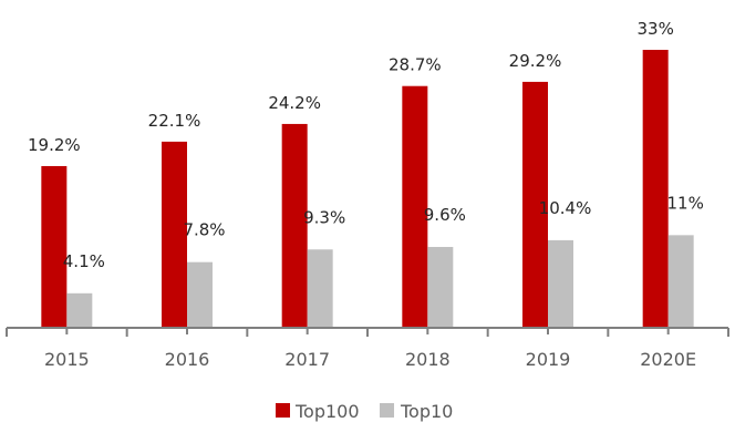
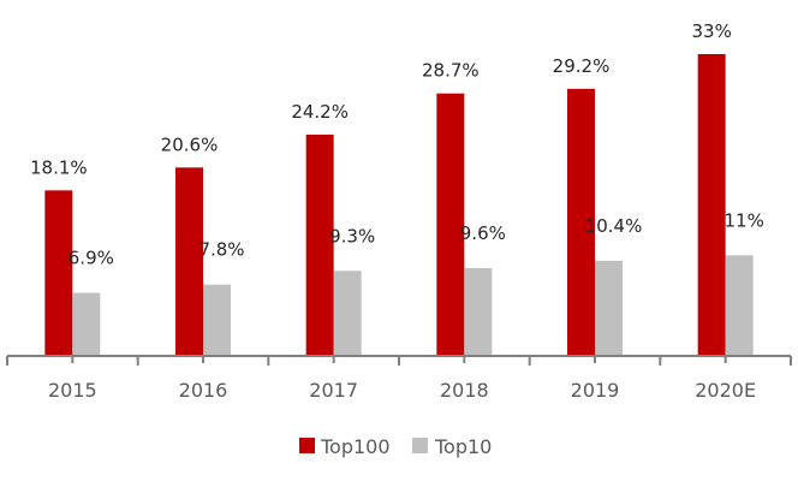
Top100/2015: 19.2% -> 18.1%
Top10/2015: 4.1% -> 6.9%
Top100/2016: 22.1% -> 20.6%
